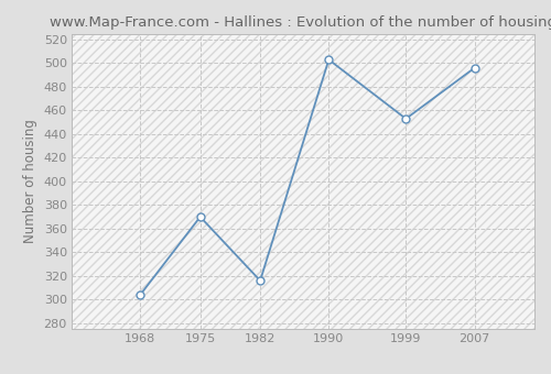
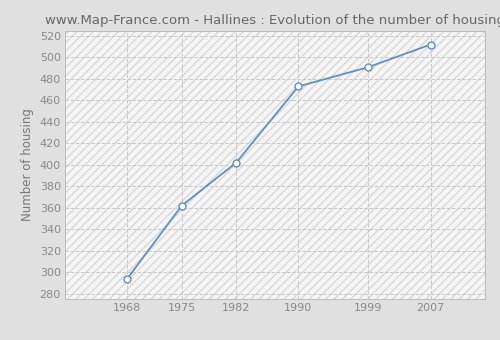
1968: 304 -> 294
1975: 370 -> 362
1982: 316 -> 402
1990: 503 -> 473
1999: 453 -> 491
2007: 496 -> 512
